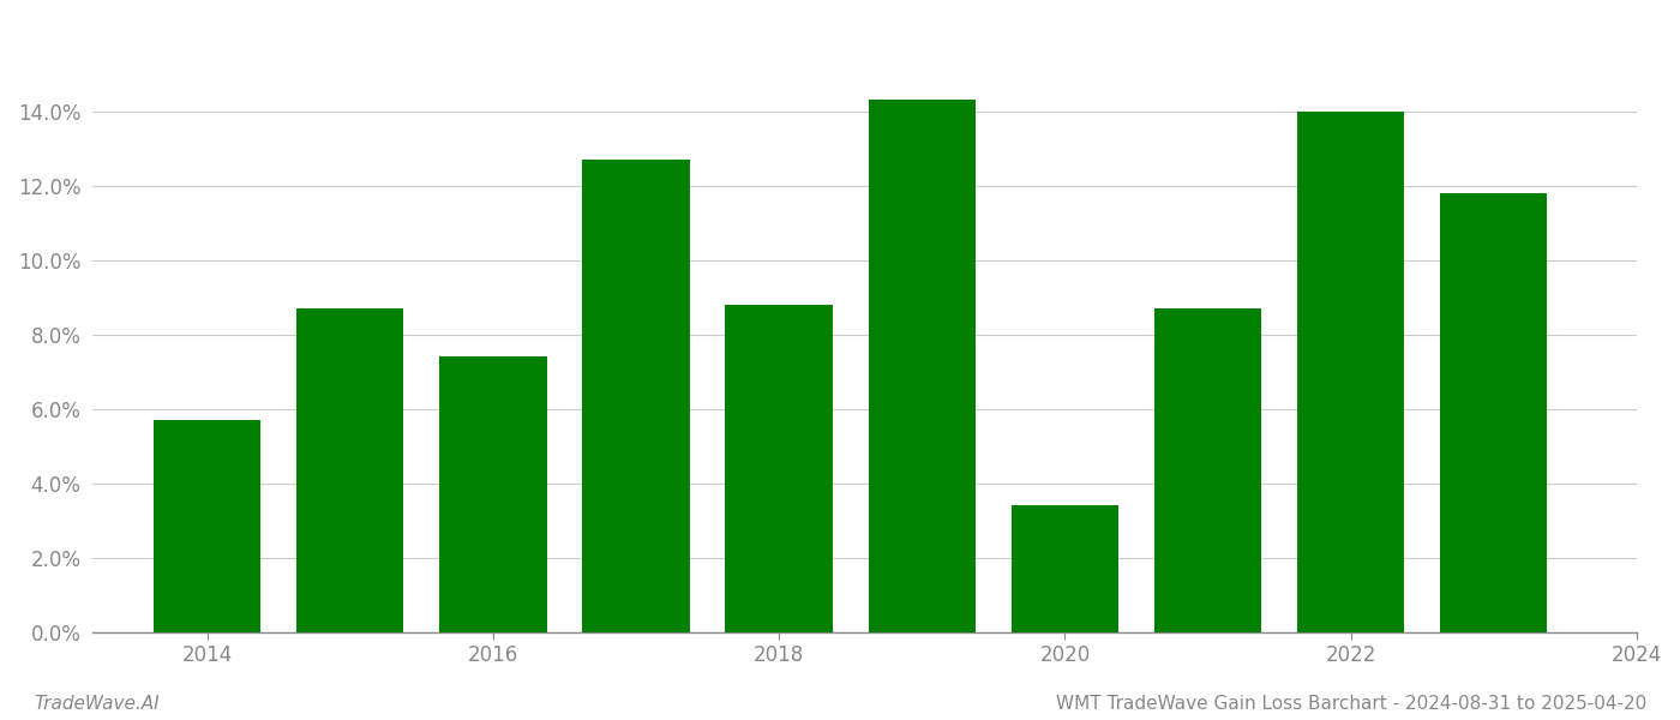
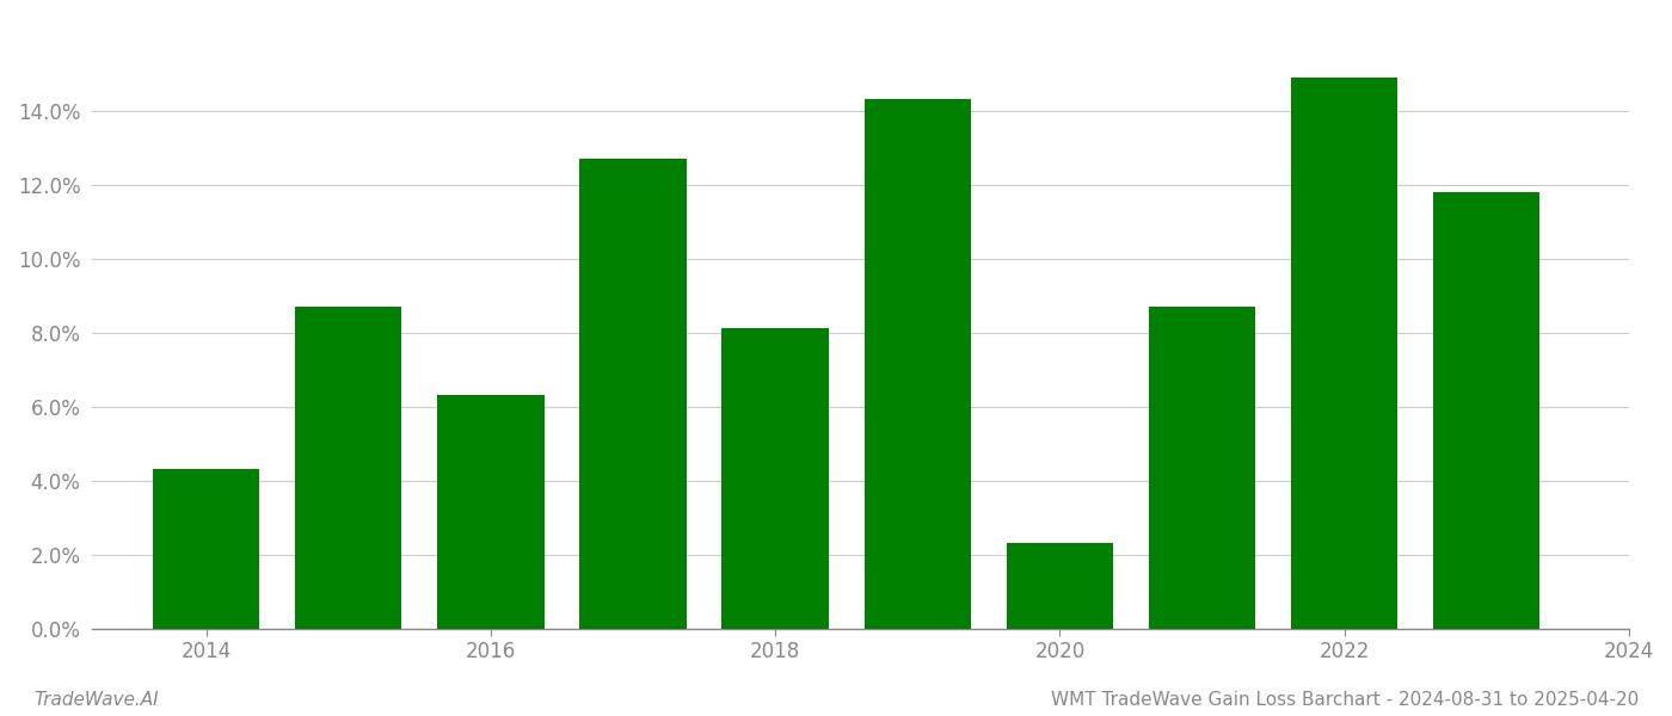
2014: 5.7% -> 4.3%
2016: 7.4% -> 6.3%
2018: 8.8% -> 8.1%
2020: 3.4% -> 2.3%
2022: 14.0% -> 14.9%
